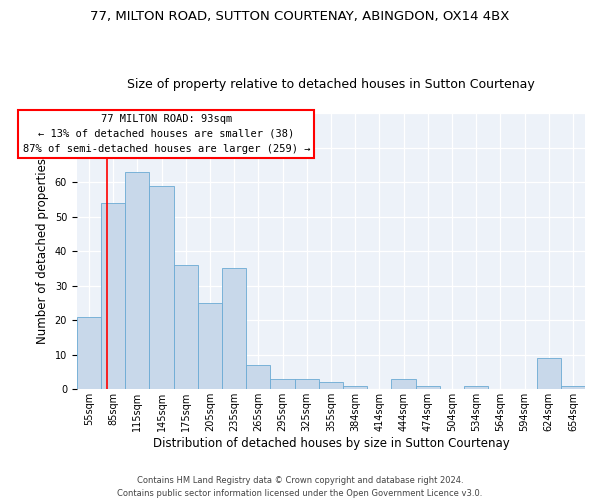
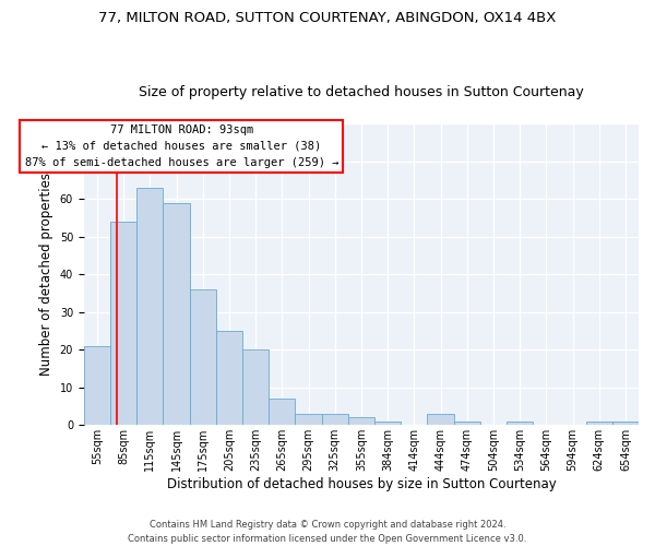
235sqm: 35 -> 20
624sqm: 9 -> 1
